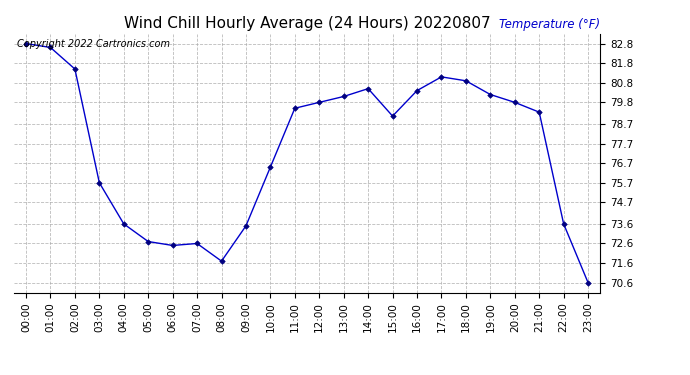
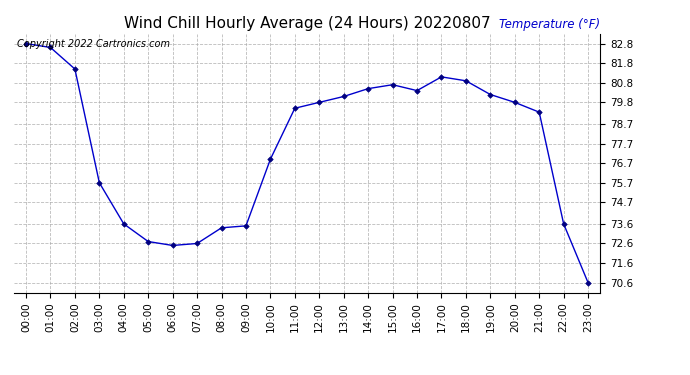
08:00: 71.7 -> 73.4
10:00: 76.5 -> 76.9
15:00: 79.1 -> 80.7
